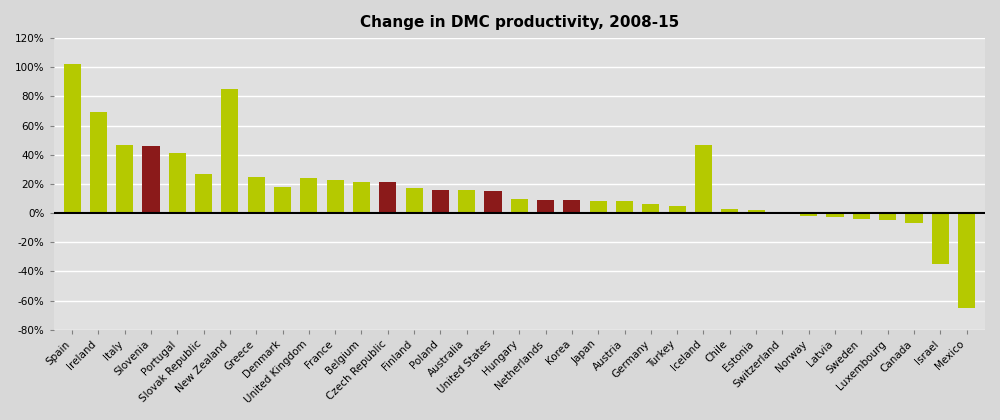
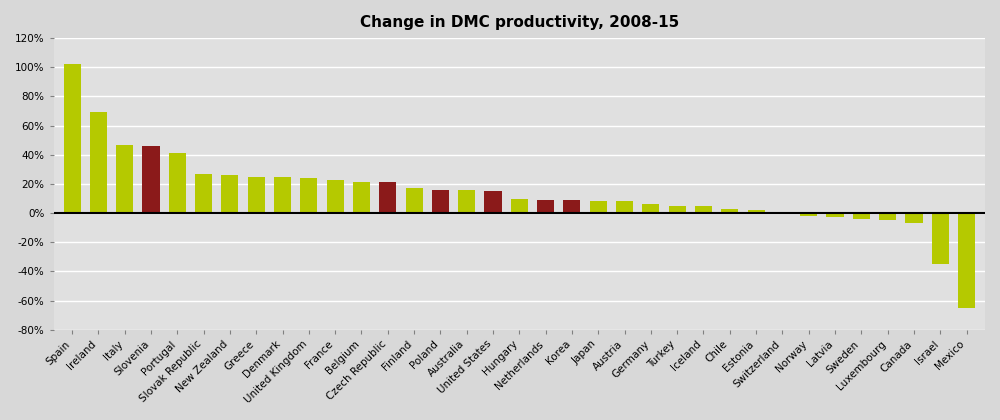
New Zealand: 85% -> 26%
Denmark: 18% -> 25%
Iceland: 47% -> 5%
